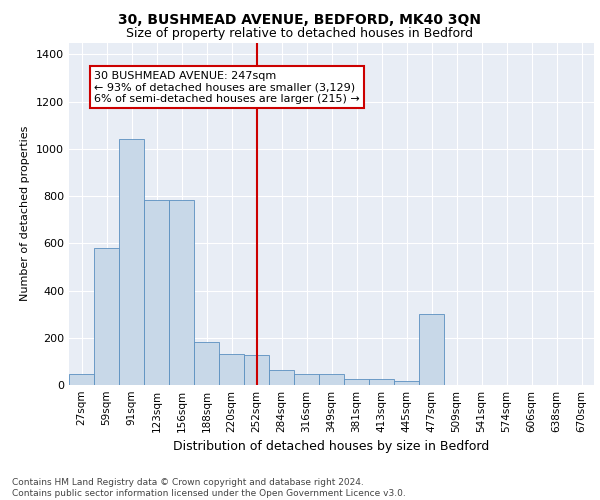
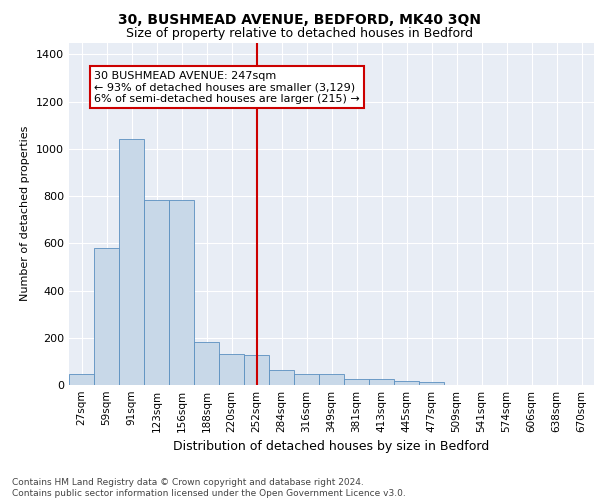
477sqm: 300 -> 12
